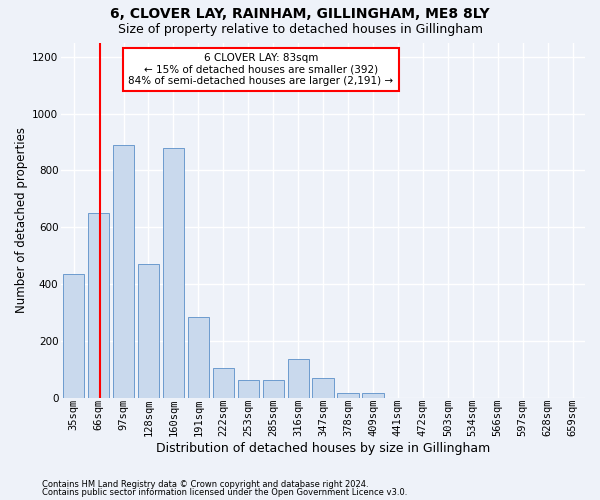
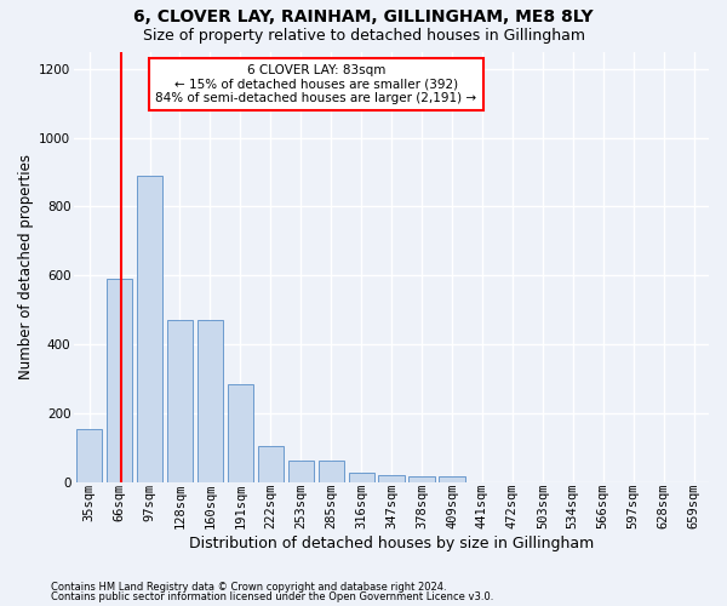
35sqm: 435 -> 155
66sqm: 650 -> 590
160sqm: 880 -> 470
316sqm: 135 -> 28
347sqm: 70 -> 20
